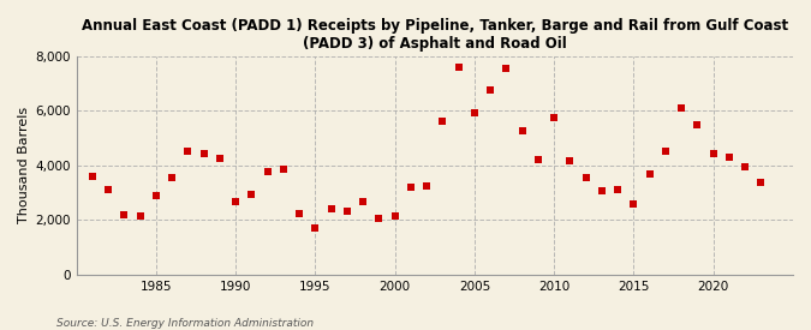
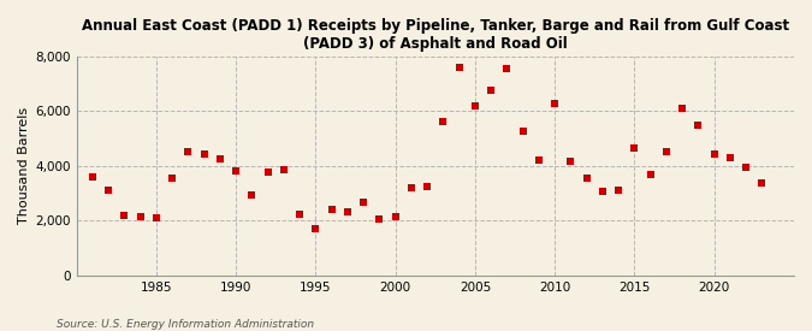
1985: 2,900 -> 2,100
1990: 2,650 -> 3,800
2005: 5,950 -> 6,200
2010: 5,750 -> 6,300
2015: 2,600 -> 4,650
